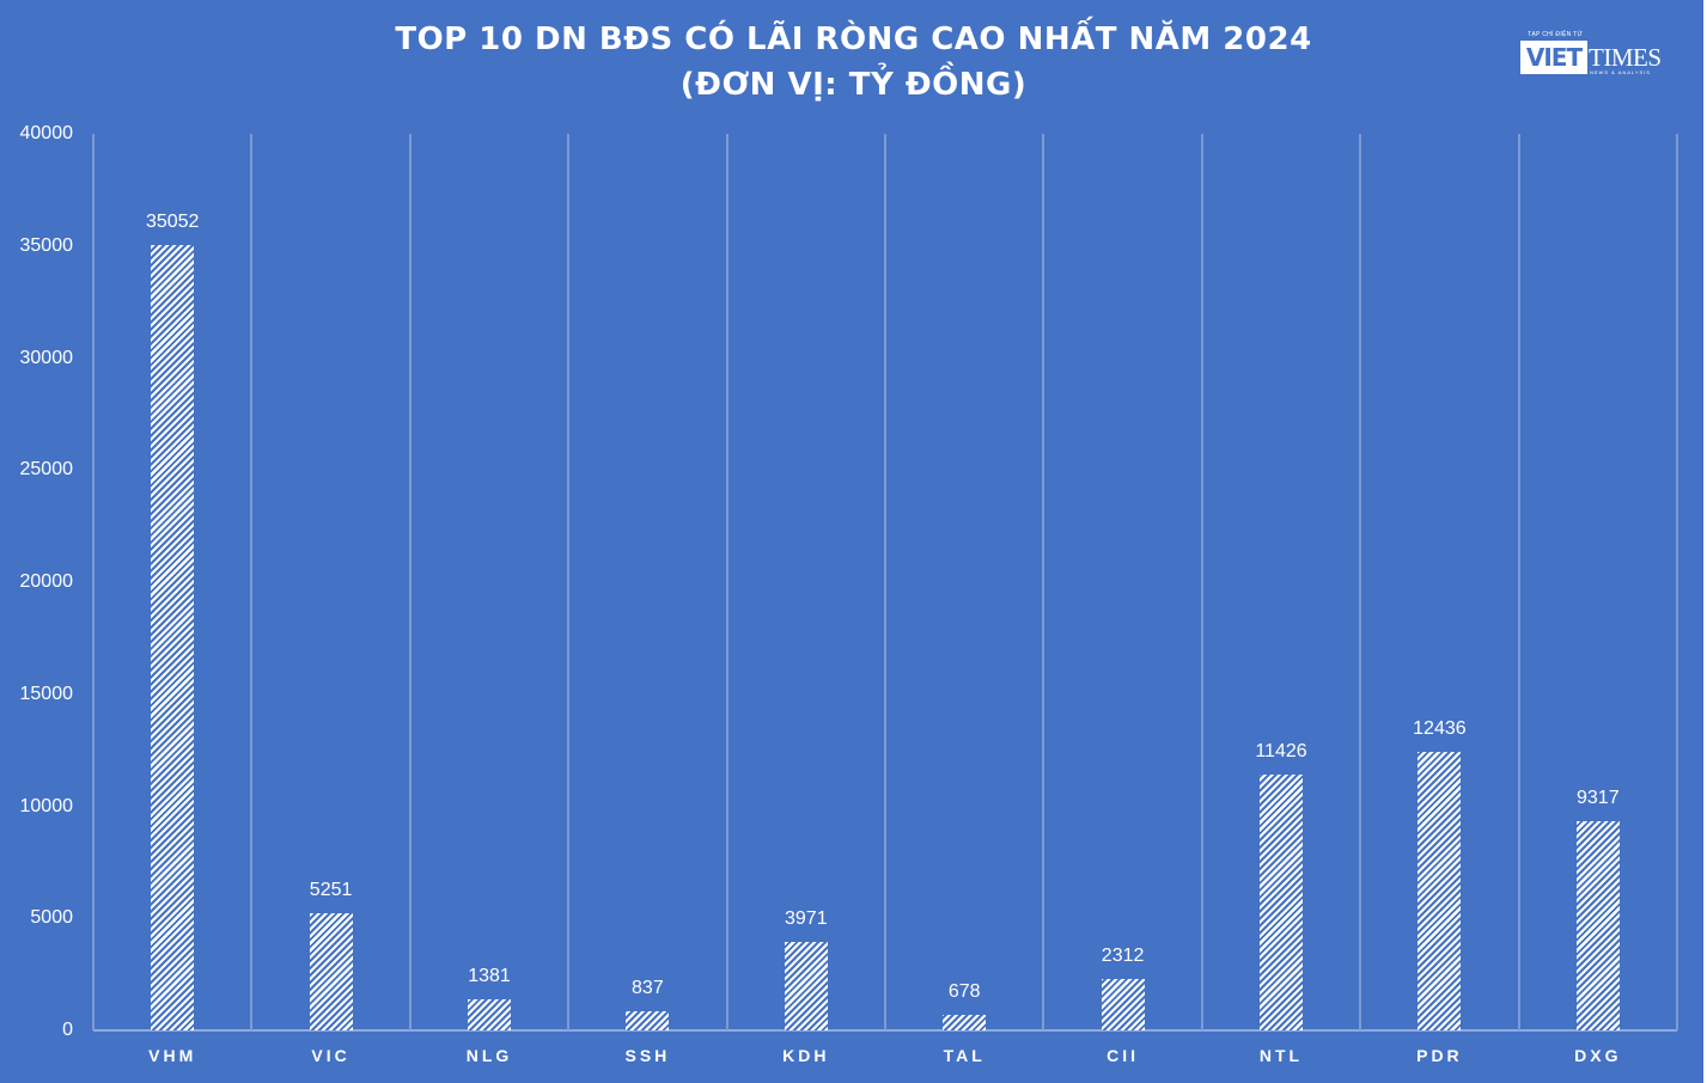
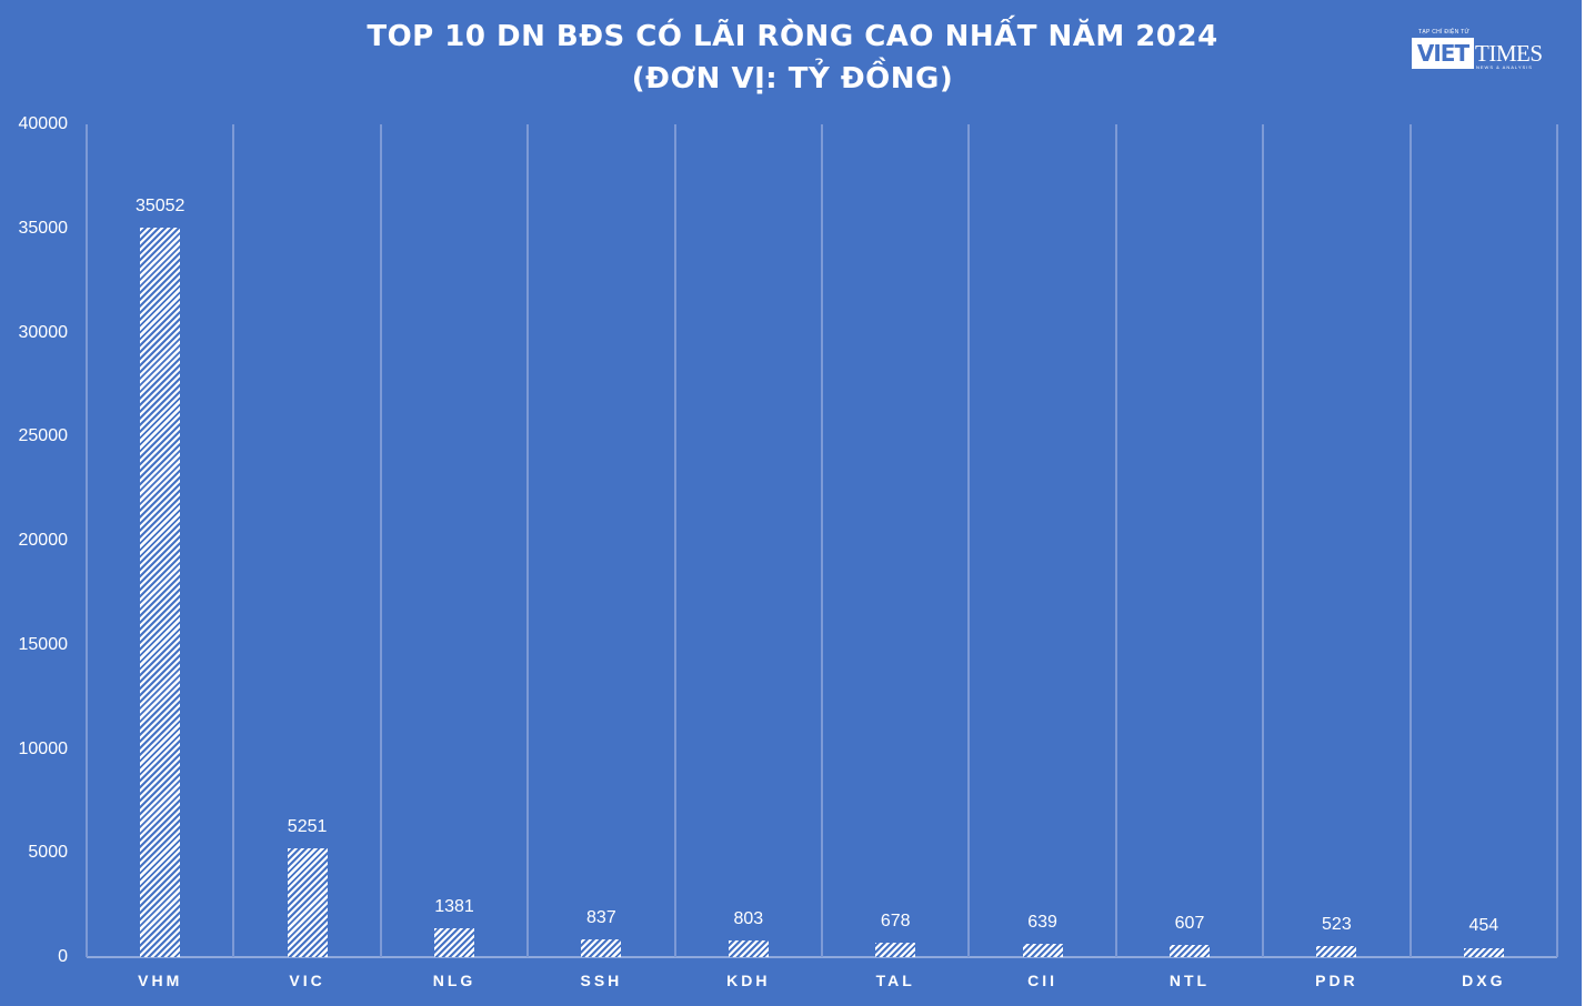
KDH: 3971 -> 803
CII: 2312 -> 639
NTL: 11426 -> 607
PDR: 12436 -> 523
DXG: 9317 -> 454
